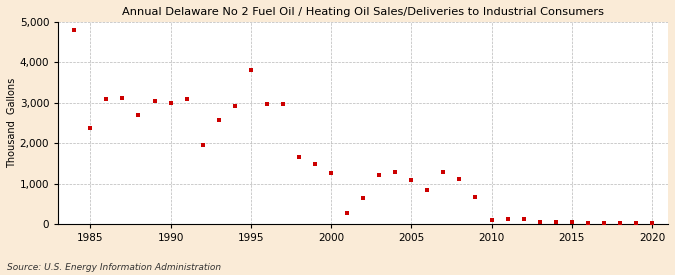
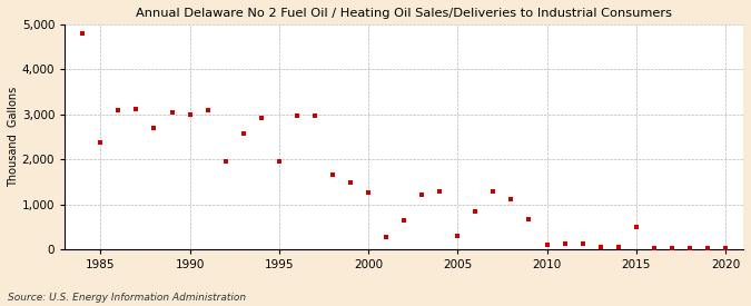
1995: 3,820 -> 1,950
2005: 1,090 -> 300
2015: 50 -> 500
